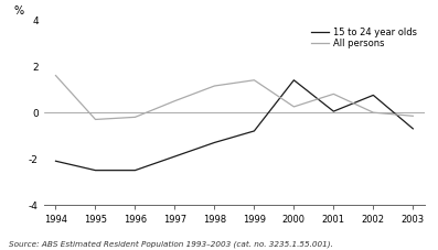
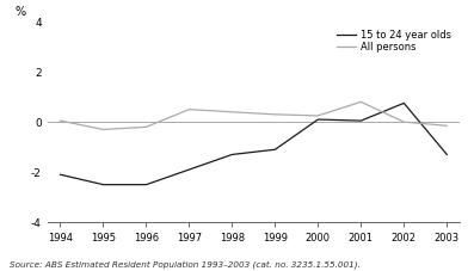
All persons/1994: 1.60 -> 0.05
All persons/1998: 1.15 -> 0.40
15 to 24 year olds/1999: -0.80 -> -1.10
All persons/1999: 1.40 -> 0.30
15 to 24 year olds/2000: 1.40 -> 0.10
15 to 24 year olds/2003: -0.70 -> -1.30
